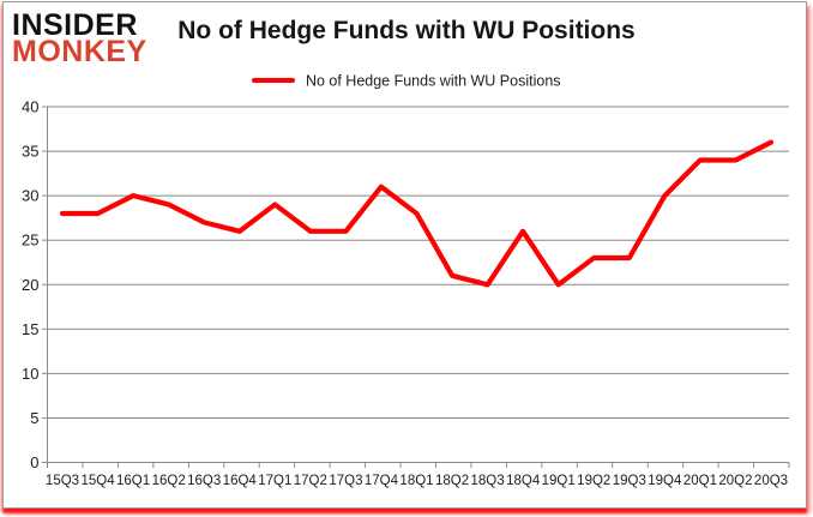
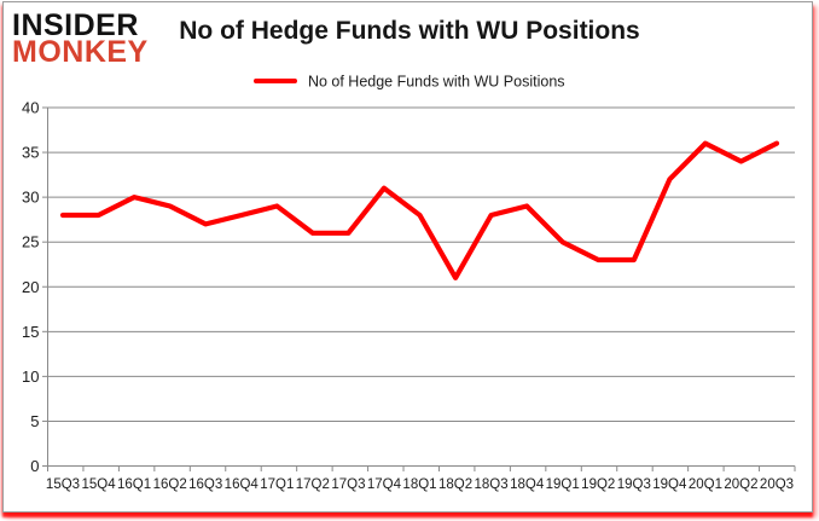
16Q4: 26 -> 28
18Q3: 20 -> 28
18Q4: 26 -> 29
19Q1: 20 -> 25
19Q4: 30 -> 32
20Q1: 34 -> 36
